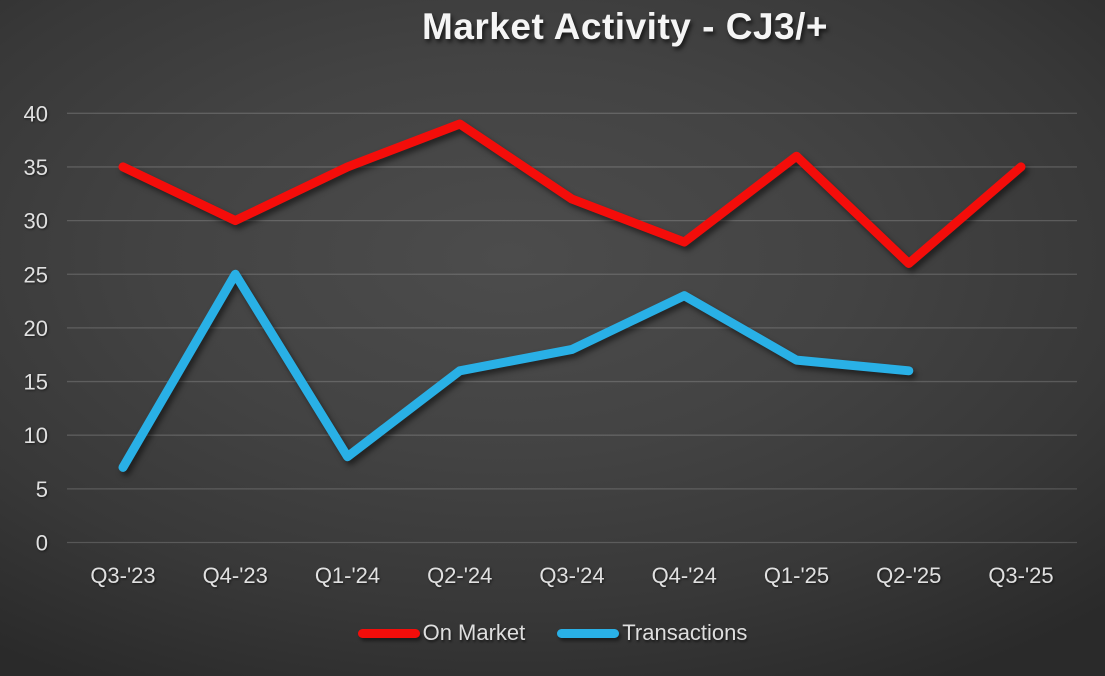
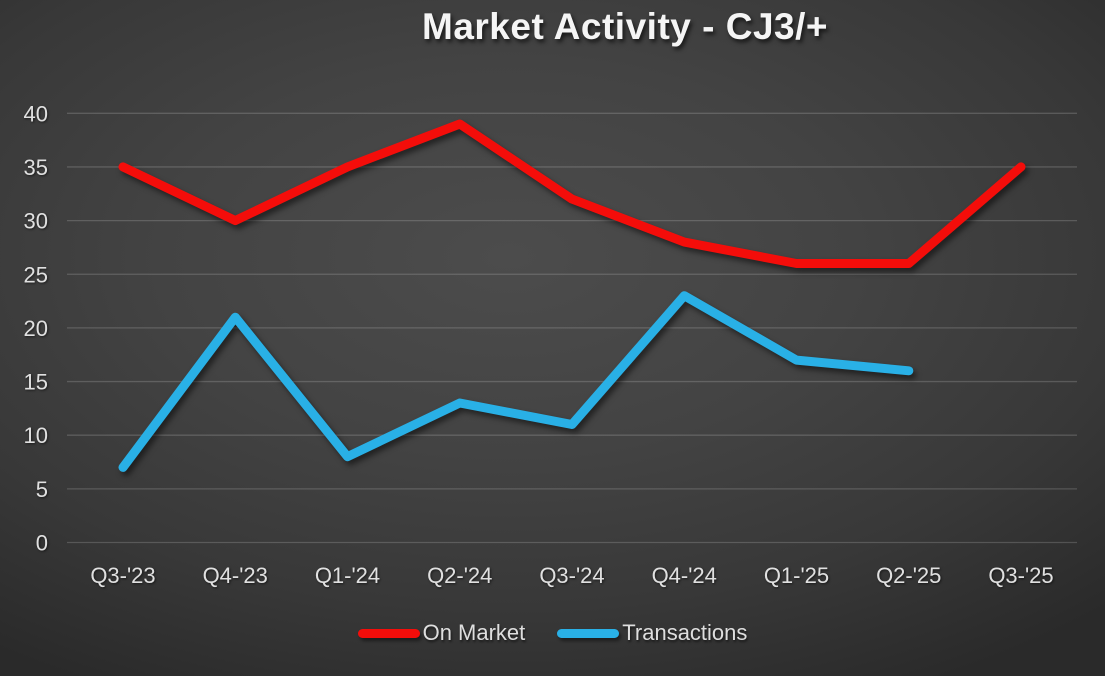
Transactions/Q4-'23: 25 -> 21
Transactions/Q2-'24: 16 -> 13
Transactions/Q3-'24: 18 -> 11
On Market/Q1-'25: 36 -> 26
